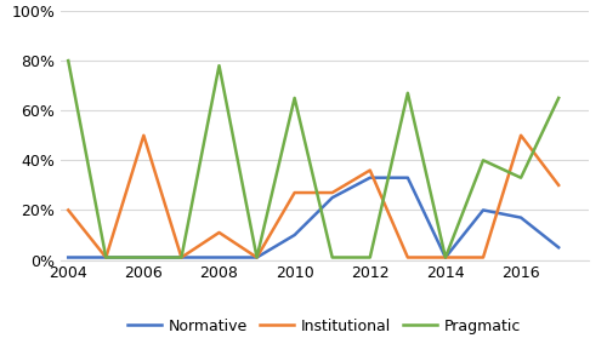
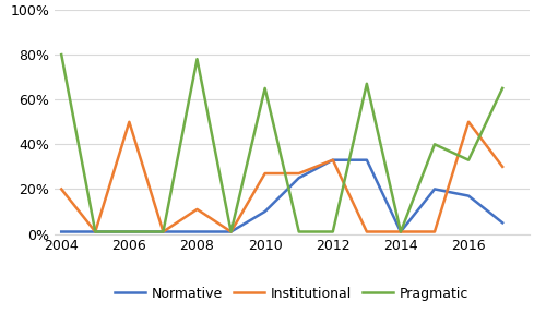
Institutional/2012: 36% -> 33%
